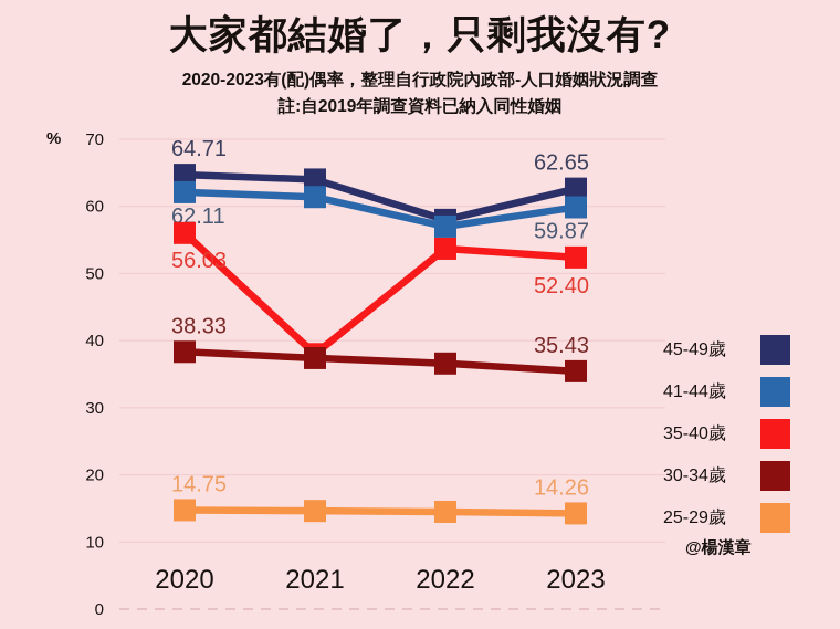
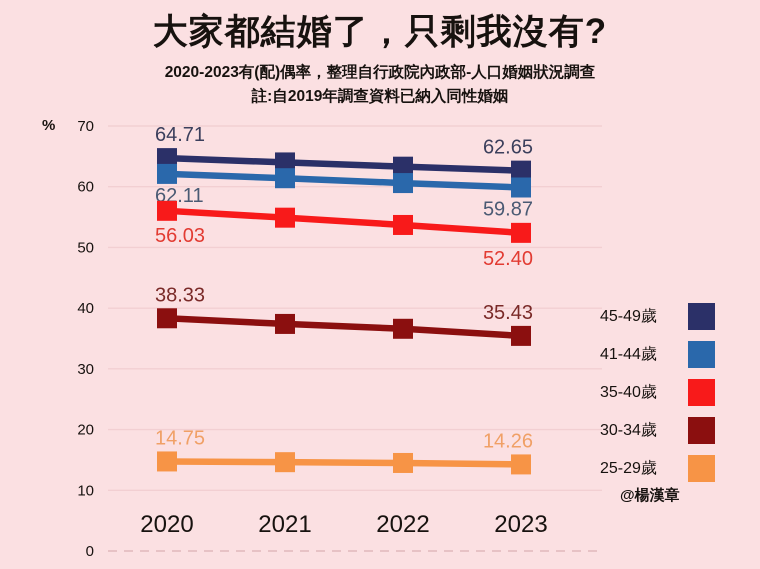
35-40歲/2021: 38 -> 55
45-49歲/2022: 58 -> 63
41-44歲/2022: 57 -> 61
